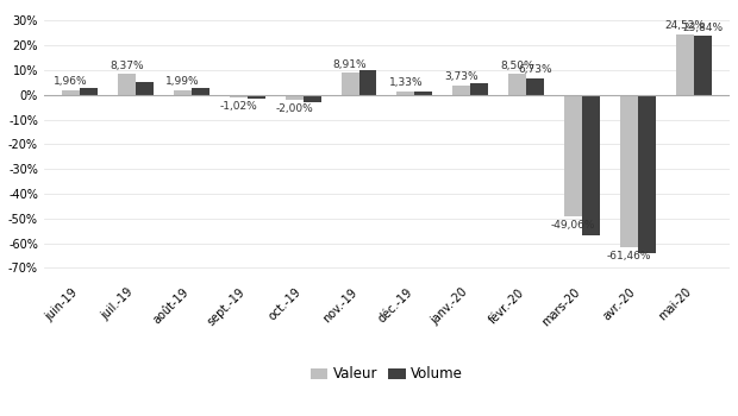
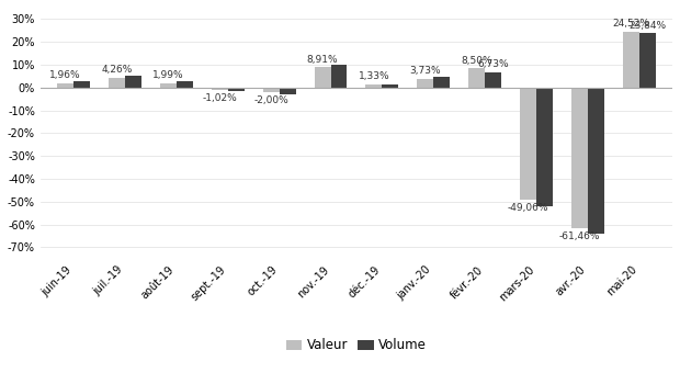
Valeur/juil.-19: 8,37% -> 4,26%
Volume/mars-20: -57.0% -> -52.0%
